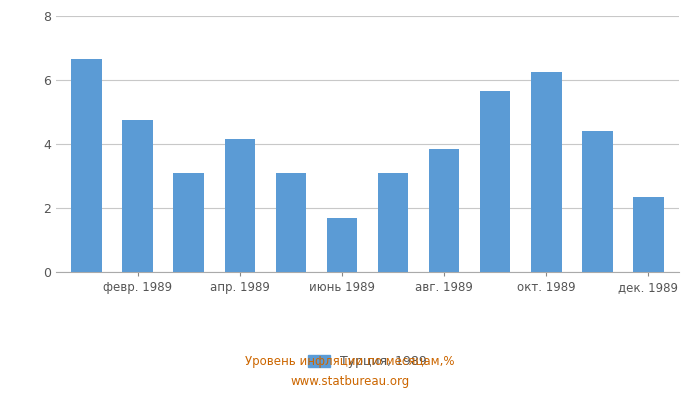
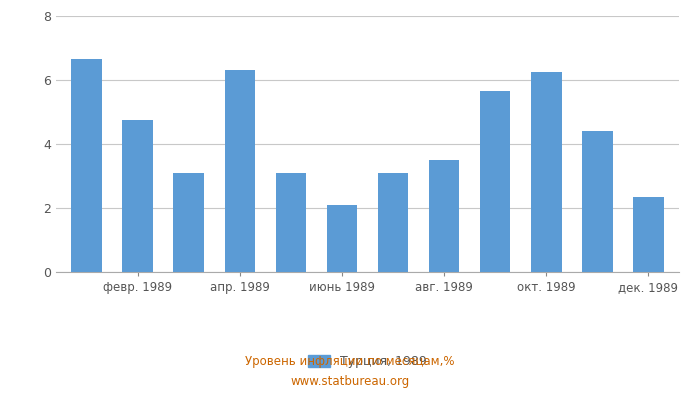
апр. 1989: 4.15 -> 6.30
июнь 1989: 1.70 -> 2.10
авг. 1989: 3.85 -> 3.50
